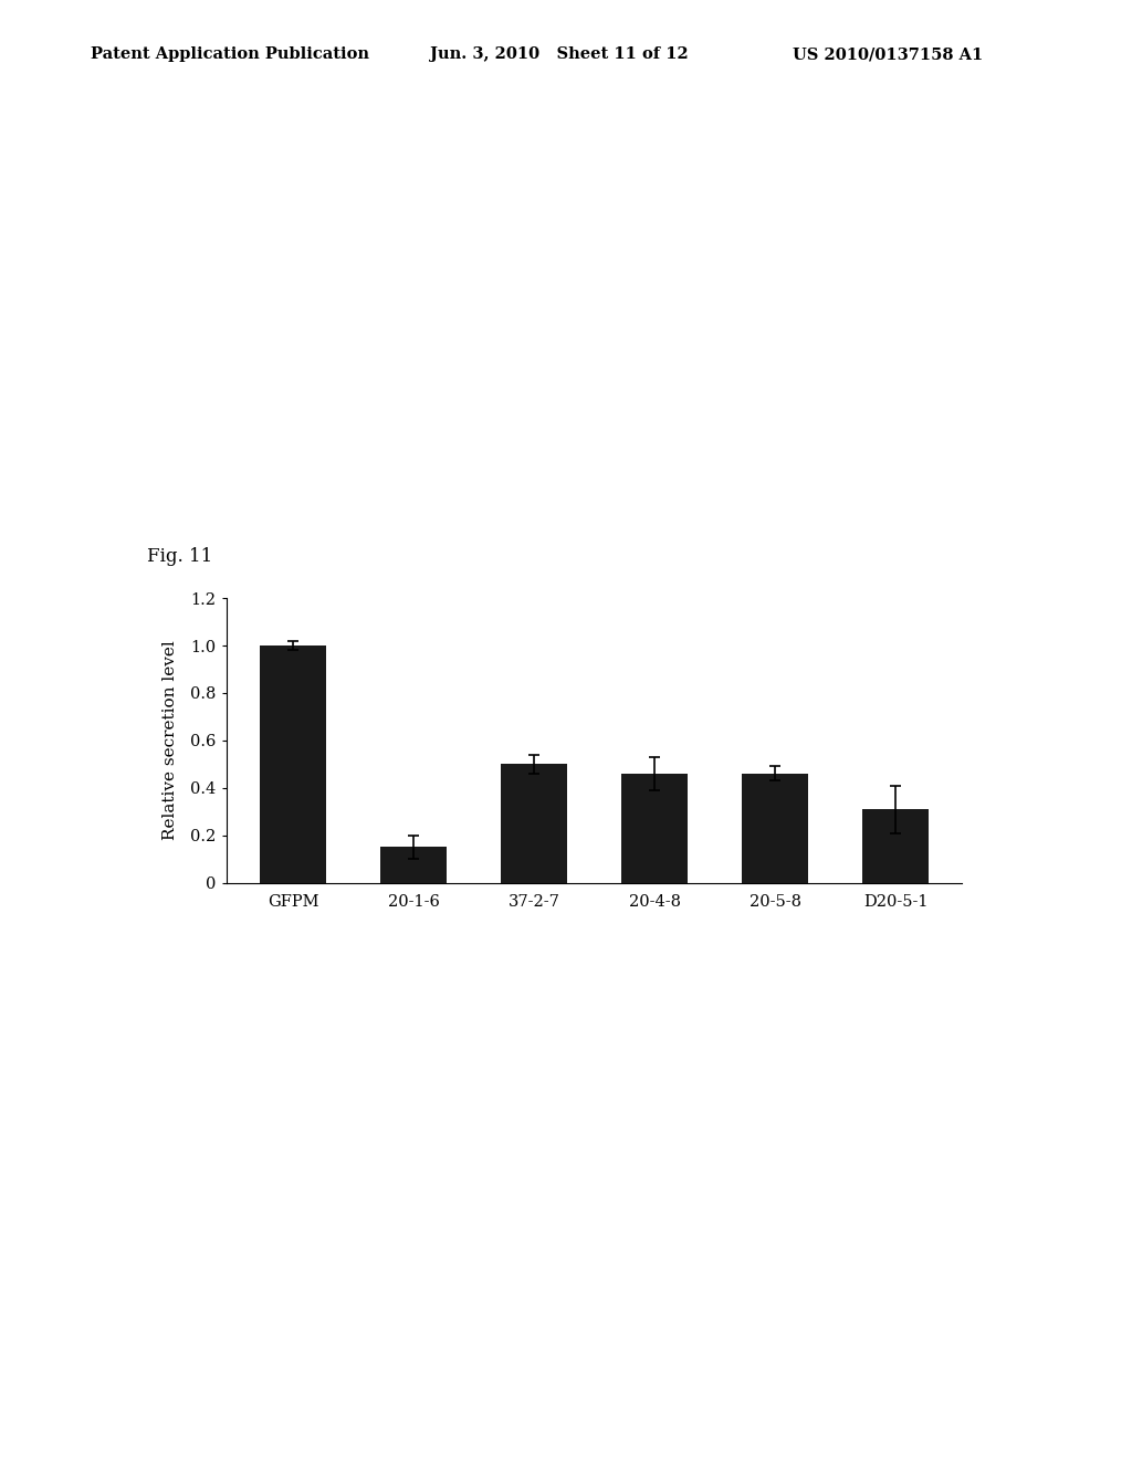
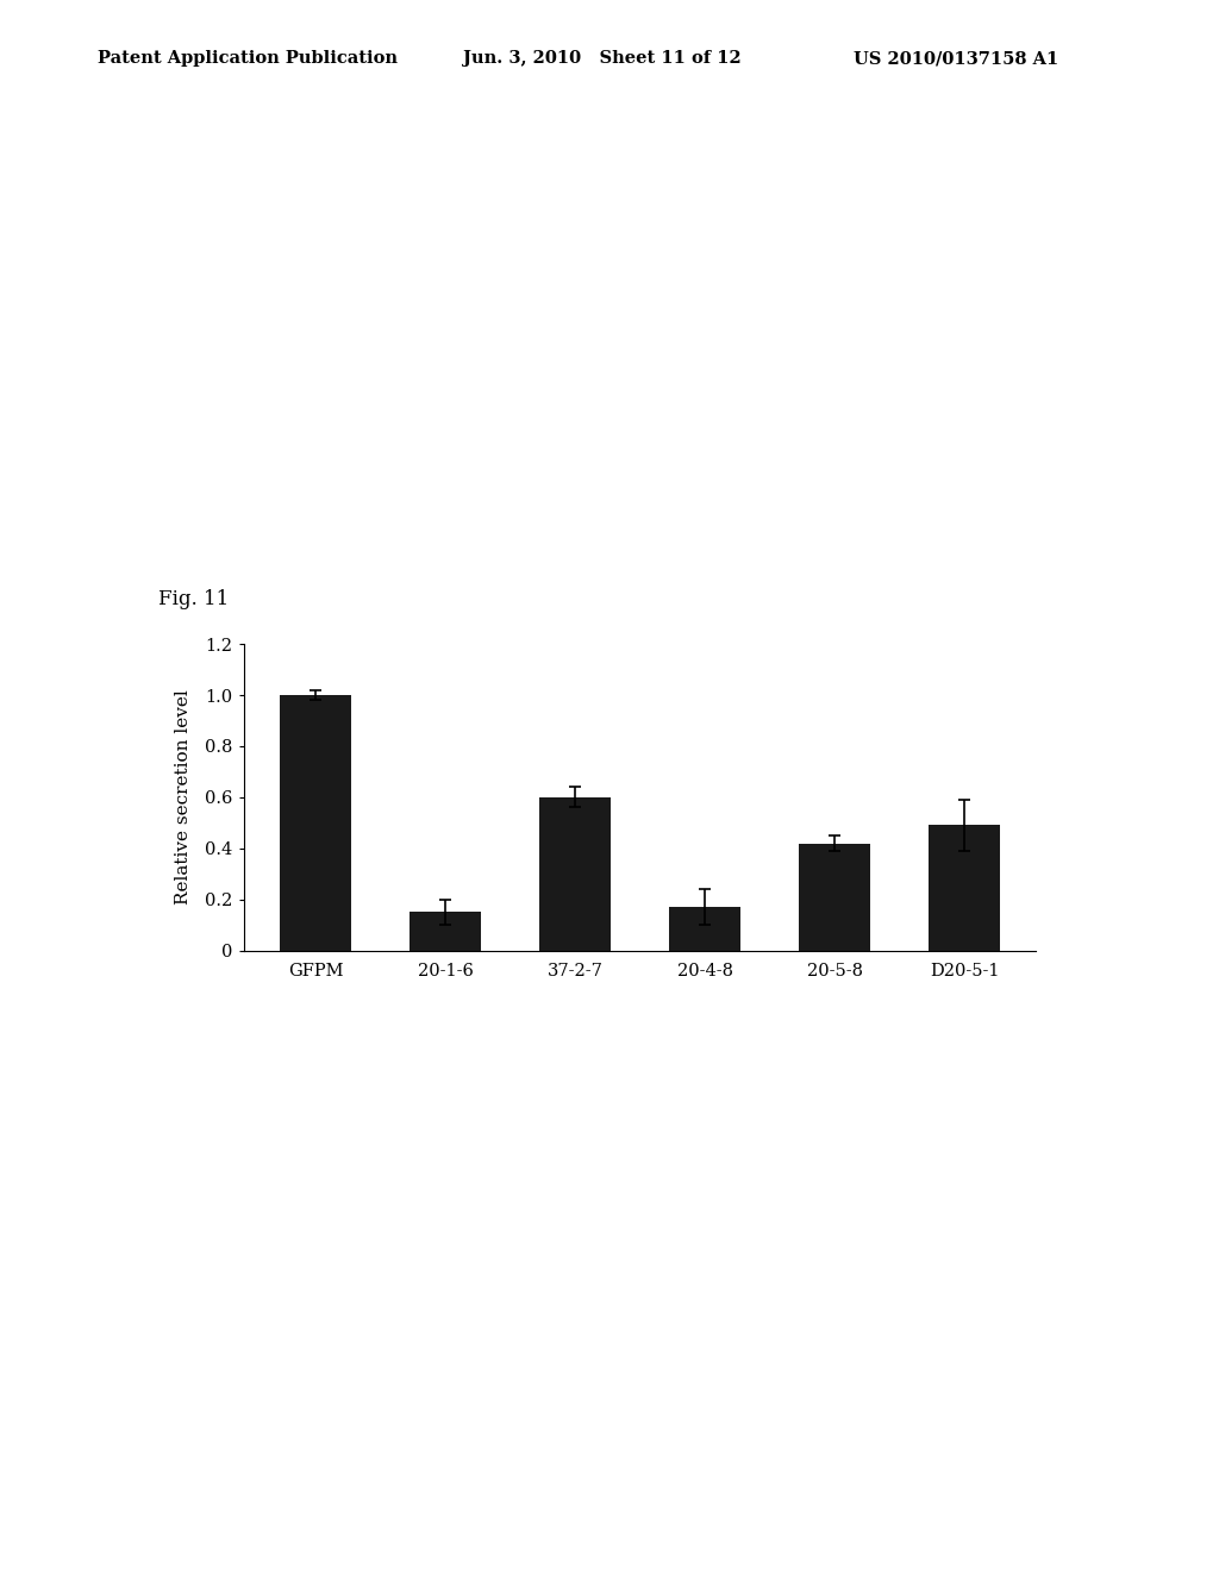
37-2-7: 0.50 -> 0.60
20-4-8: 0.46 -> 0.17
20-5-8: 0.46 -> 0.42
D20-5-1: 0.31 -> 0.49
